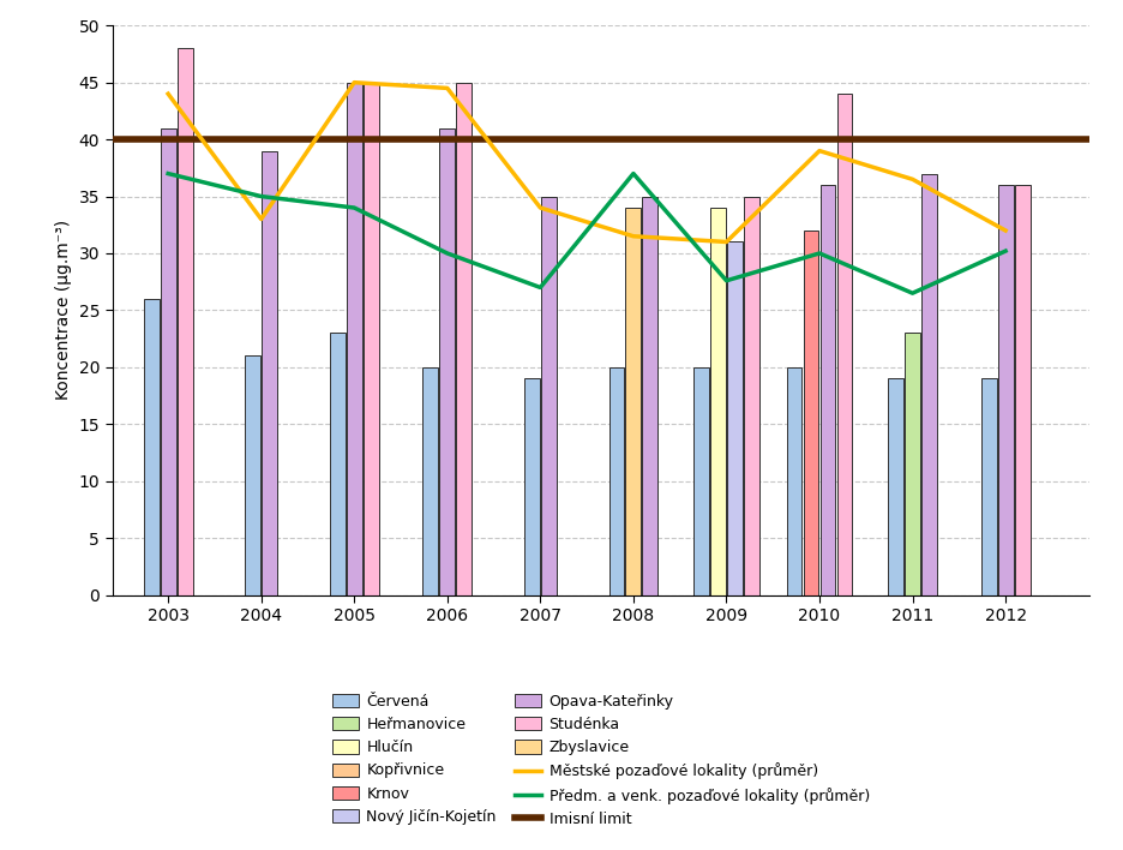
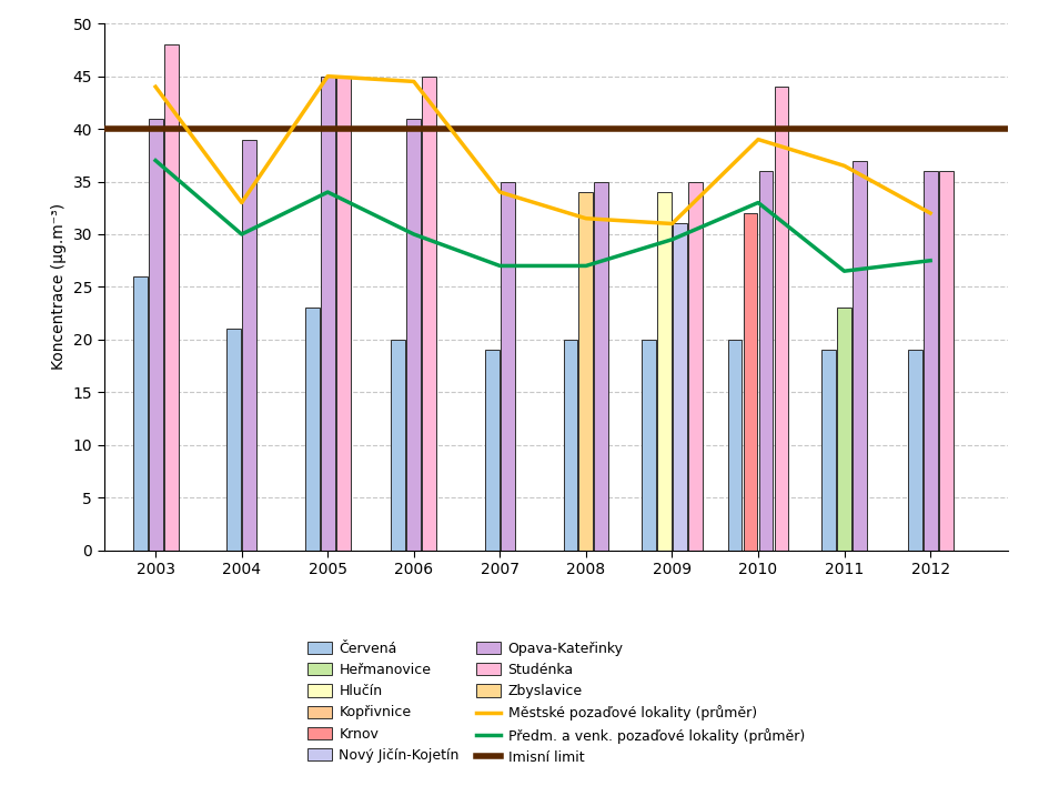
Předm. a venk. pozaďové lokality (průměr)/2004: 35.0 -> 30.0
Předm. a venk. pozaďové lokality (průměr)/2008: 37.0 -> 27.0
Předm. a venk. pozaďové lokality (průměr)/2009: 27.6 -> 29.5
Předm. a venk. pozaďové lokality (průměr)/2010: 30.0 -> 33.0
Předm. a venk. pozaďové lokality (průměr)/2012: 30.2 -> 27.5
